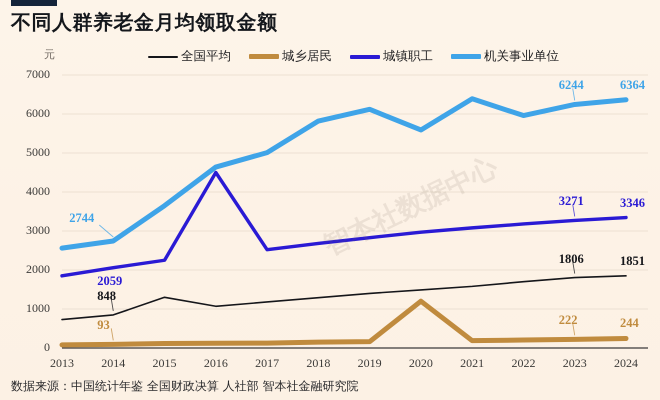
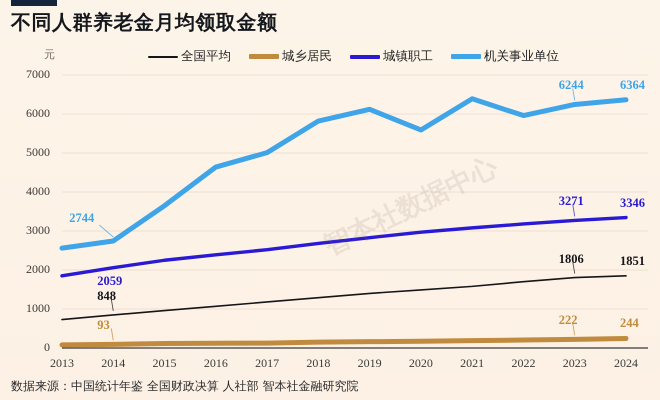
全国平均/2015: 1300 -> 1000
城镇职工/2016: 4500 -> 2400
城乡居民/2020: 1200 -> 200
